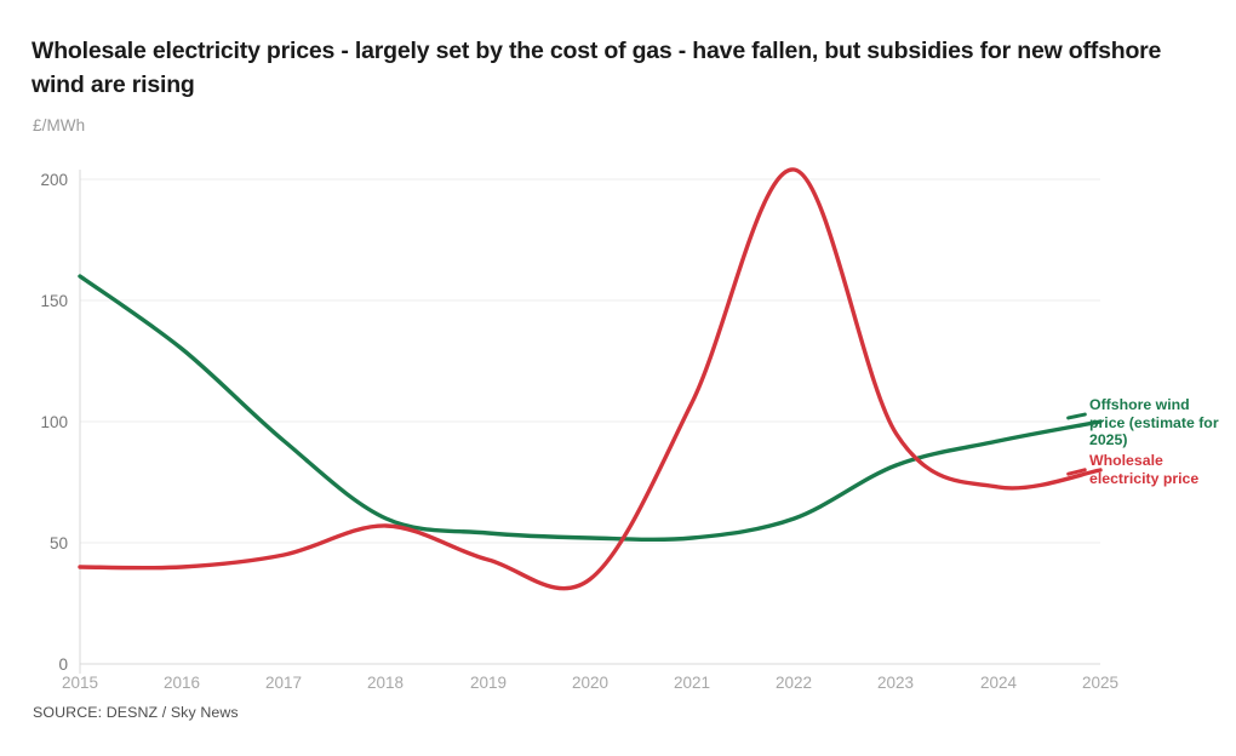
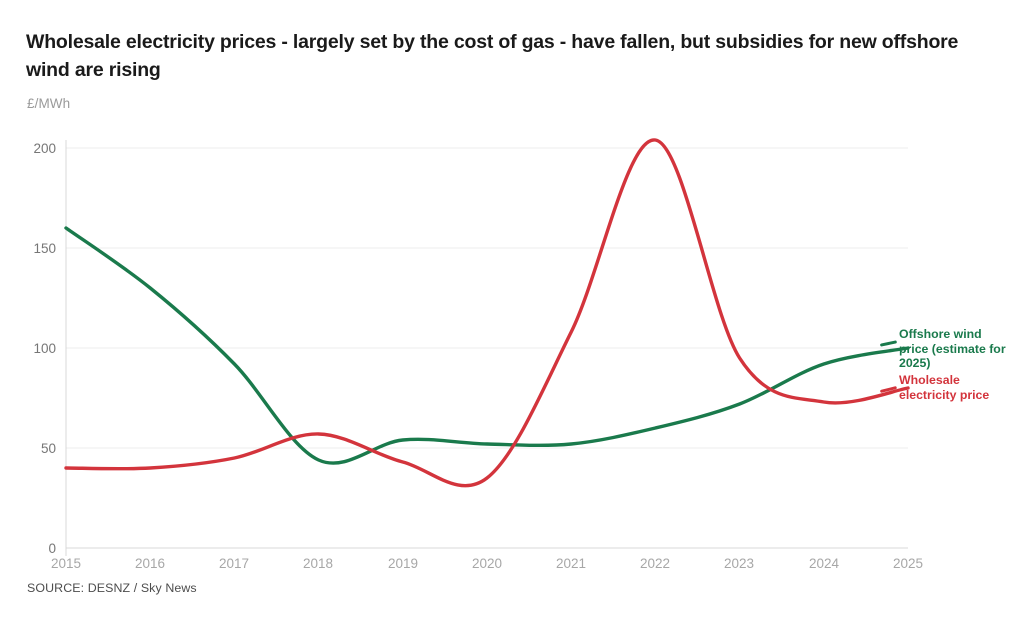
Offshore wind price (estimate for 2025)/2018: 60 -> 44
Offshore wind price (estimate for 2025)/2023: 82 -> 72
